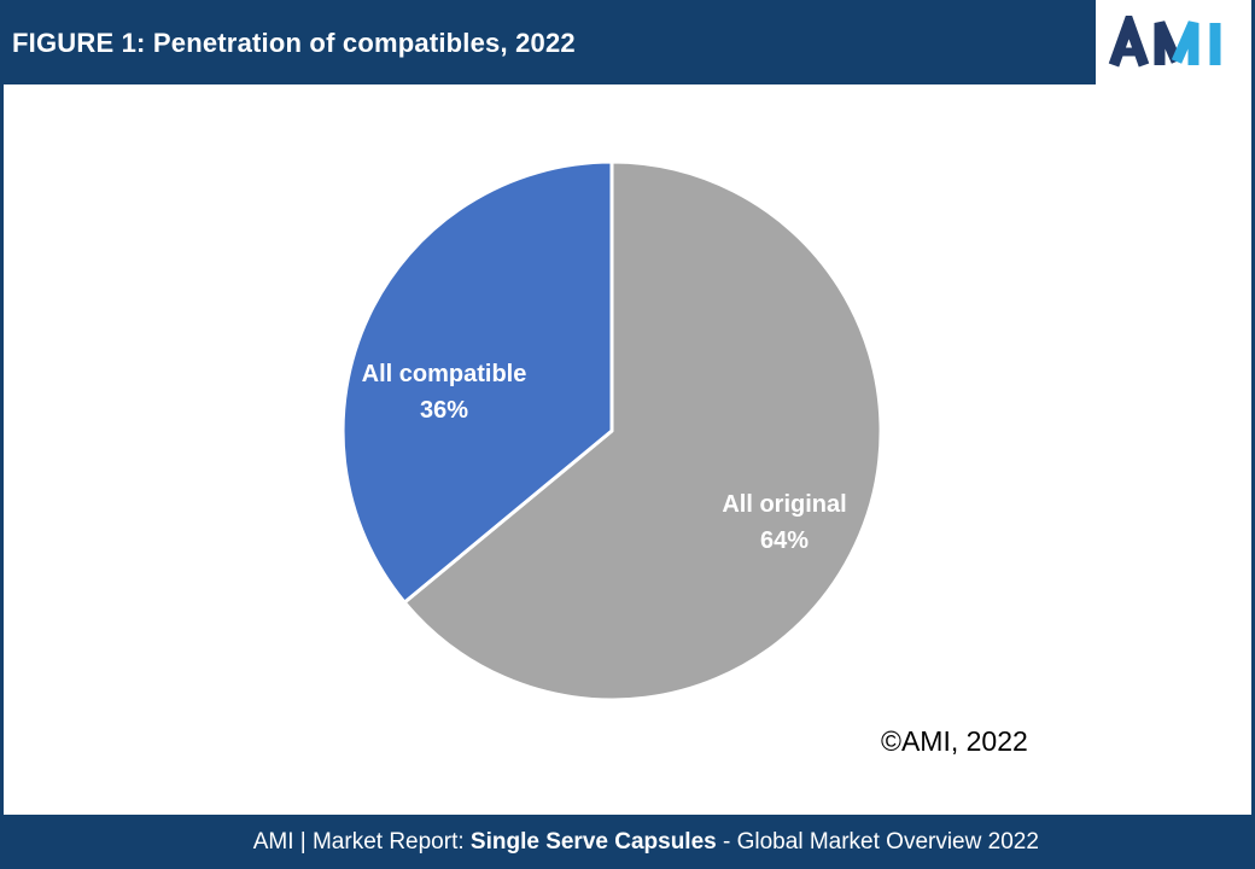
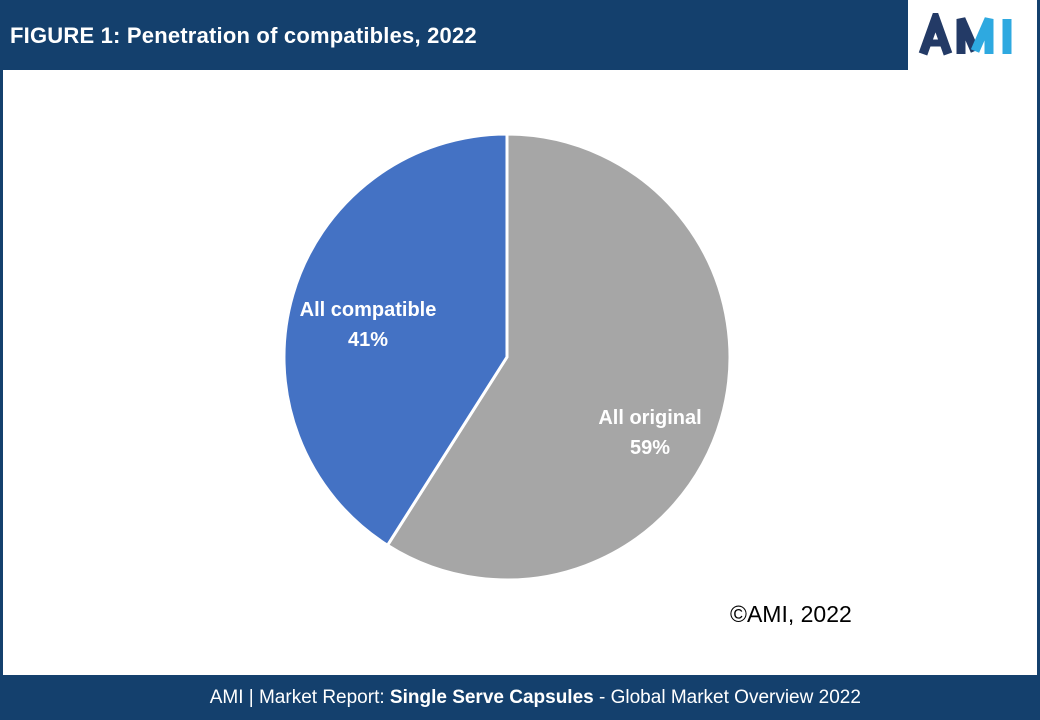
All original: 64% -> 59%
All compatible: 36% -> 41%
